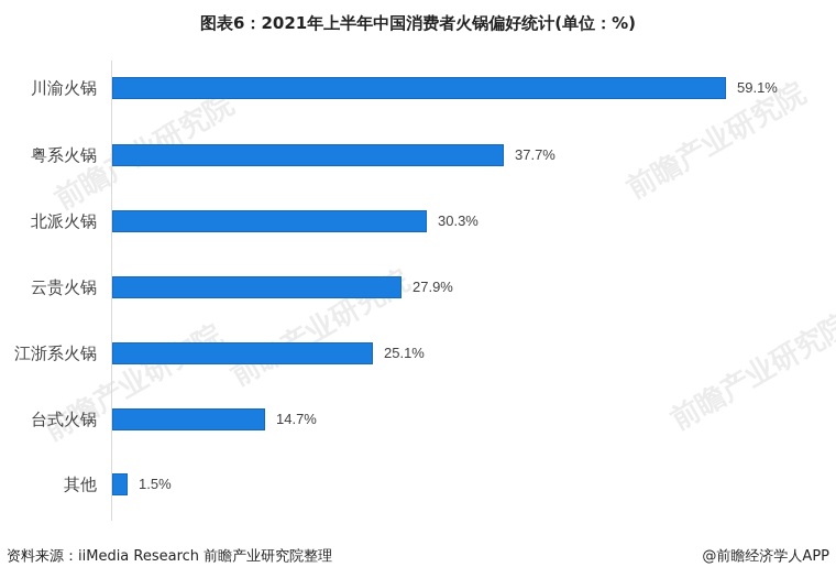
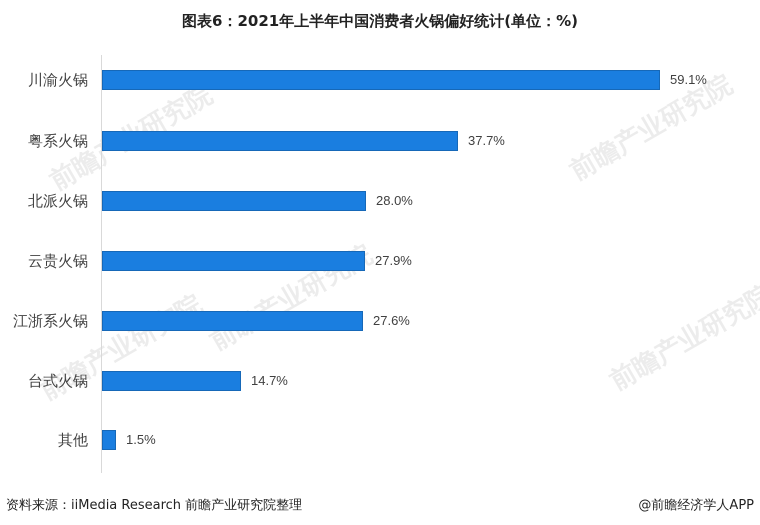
北派火锅: 30.3% -> 28.0%
江浙系火锅: 25.1% -> 27.6%
